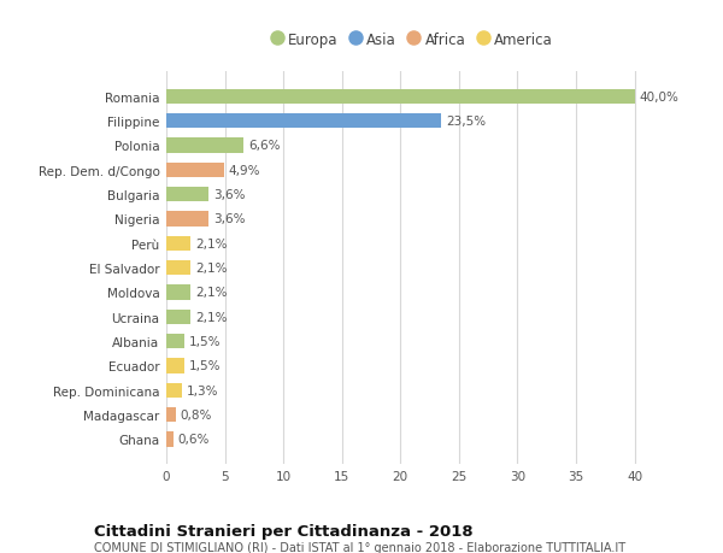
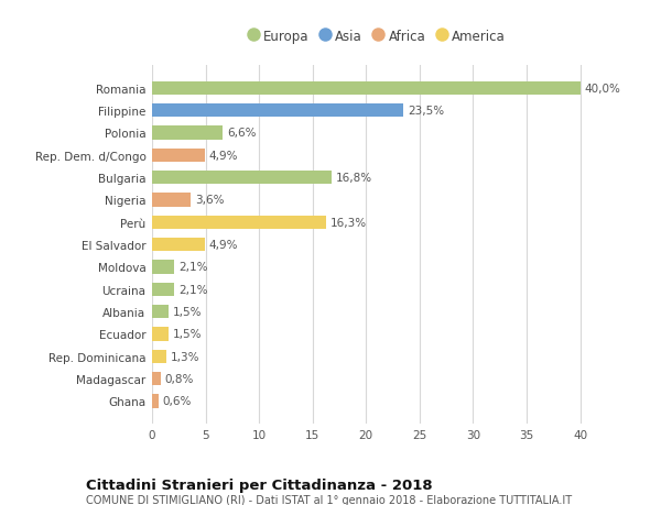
Bulgaria: 3,6% -> 16,8%
Perù: 2,1% -> 16,3%
El Salvador: 2,1% -> 4,9%
